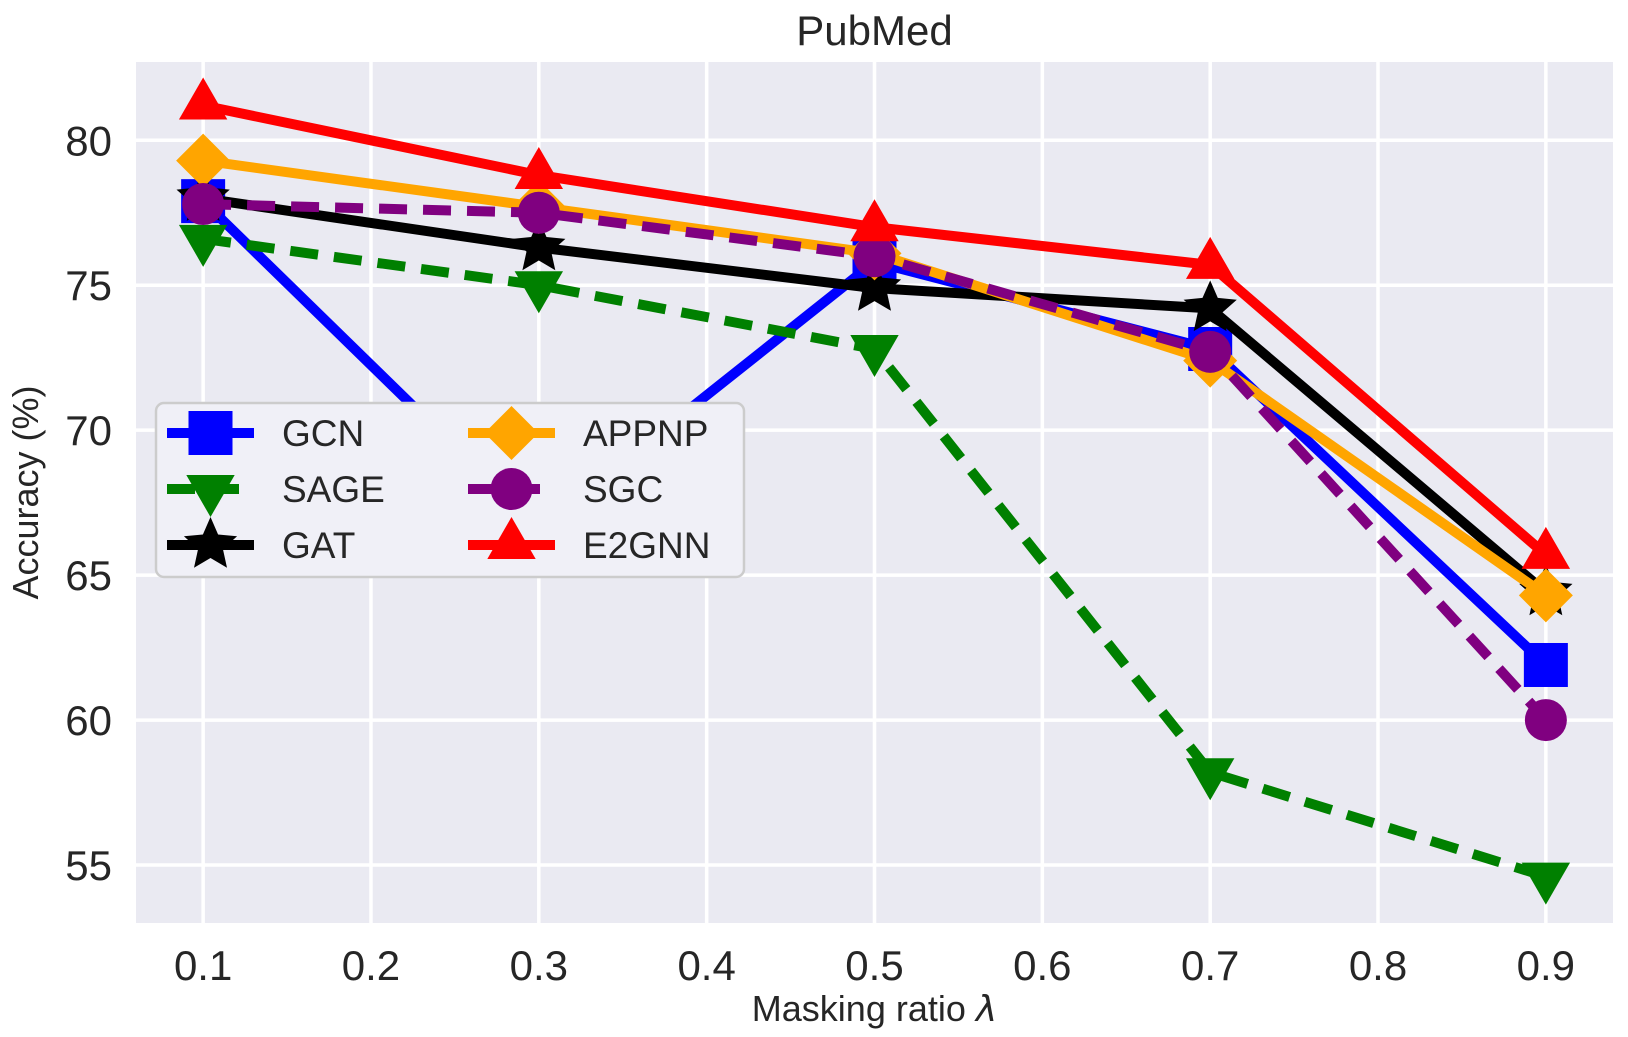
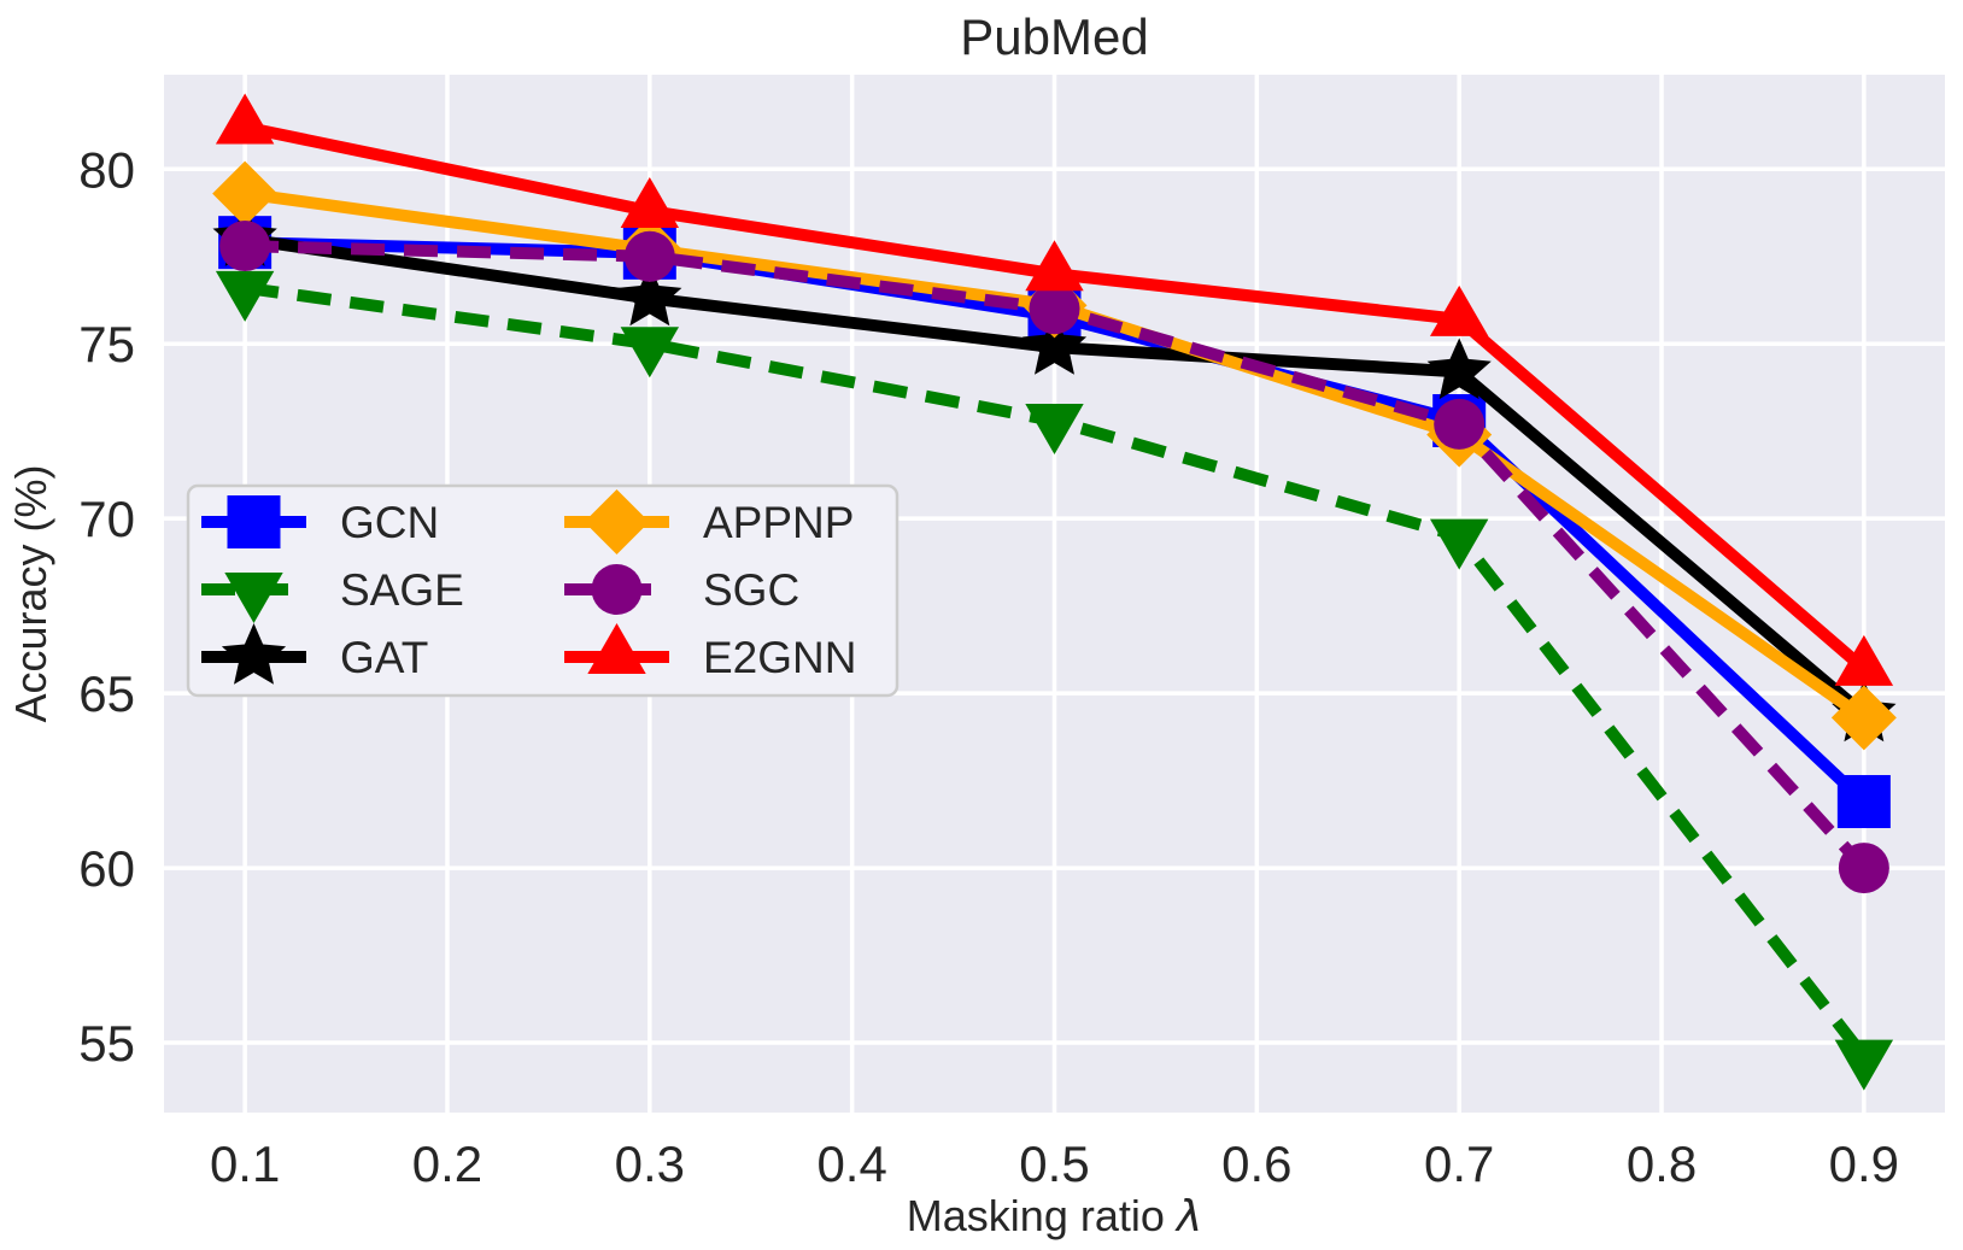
GCN/0.3: 66.6 -> 77.6
SAGE/0.7: 58.2 -> 69.5
